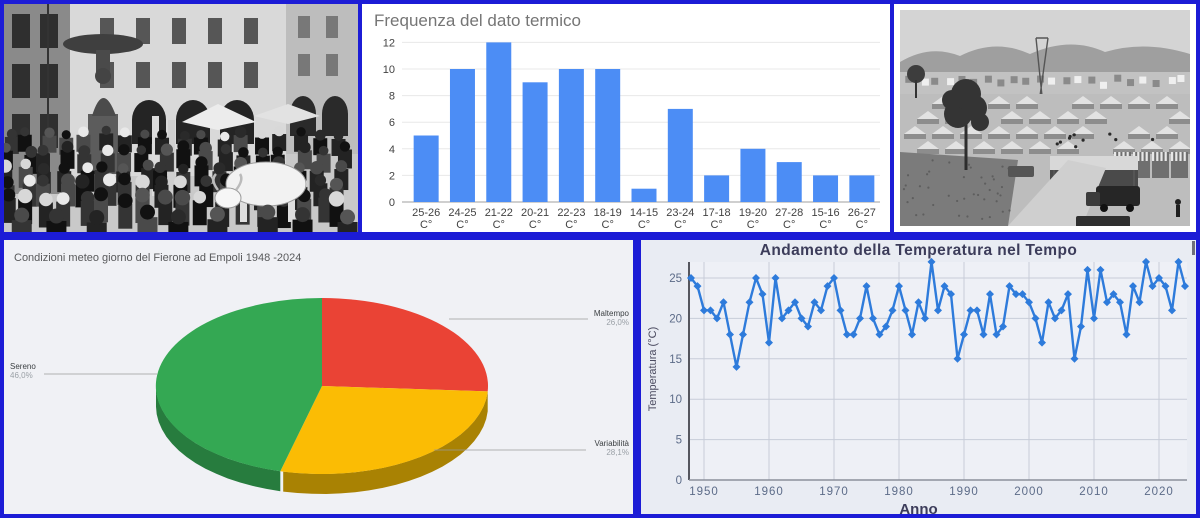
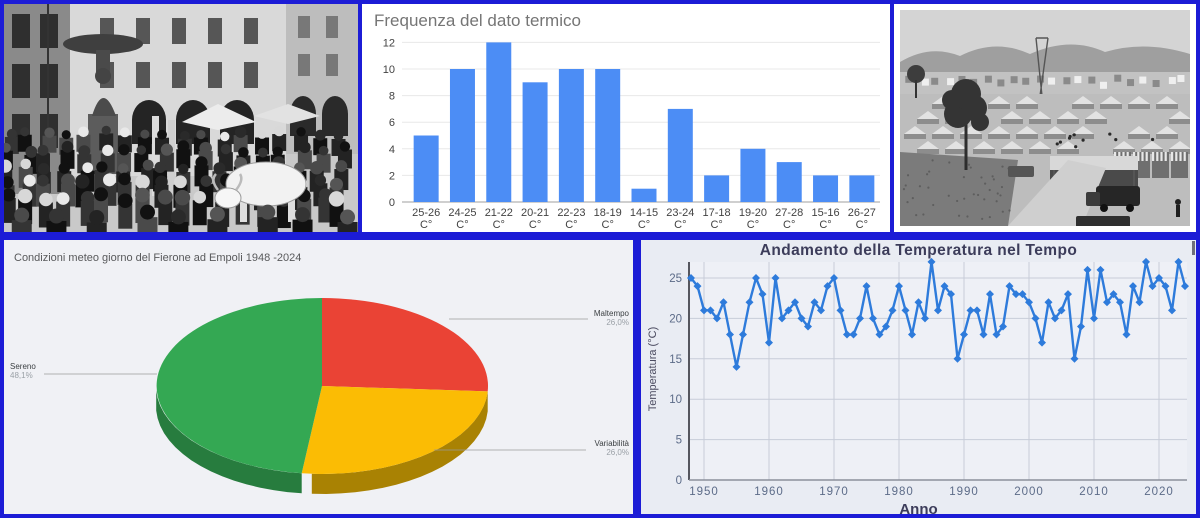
Condizioni meteo giorno del Fierone ad Empoli 1948 -2024/Variabilità: 28,1% -> 26,0%
Condizioni meteo giorno del Fierone ad Empoli 1948 -2024/Sereno: 46,0% -> 48,1%
